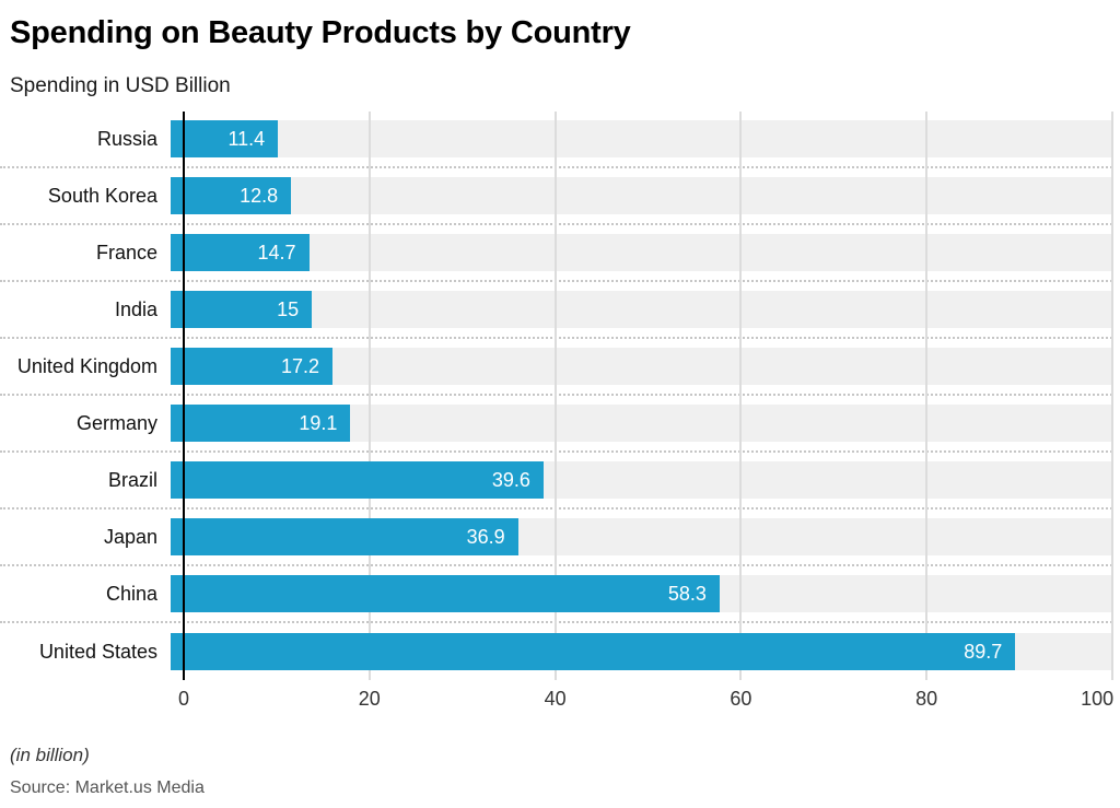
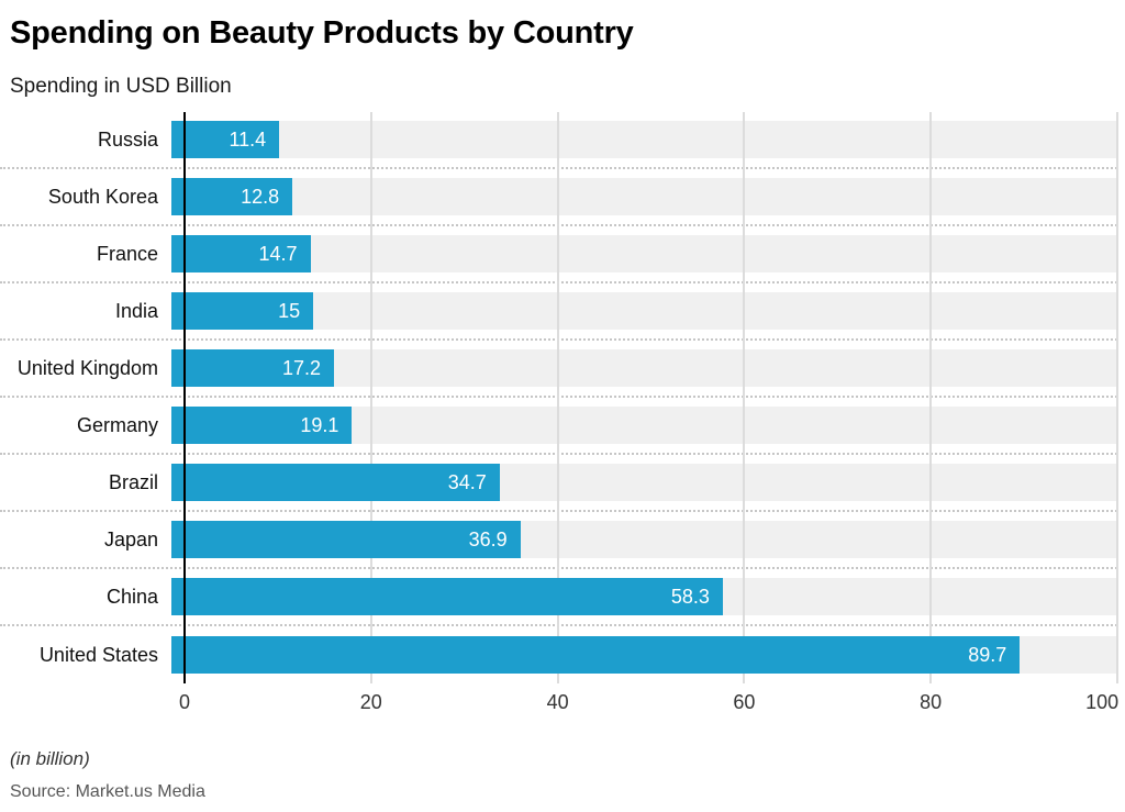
Brazil: 39.6 -> 34.7
